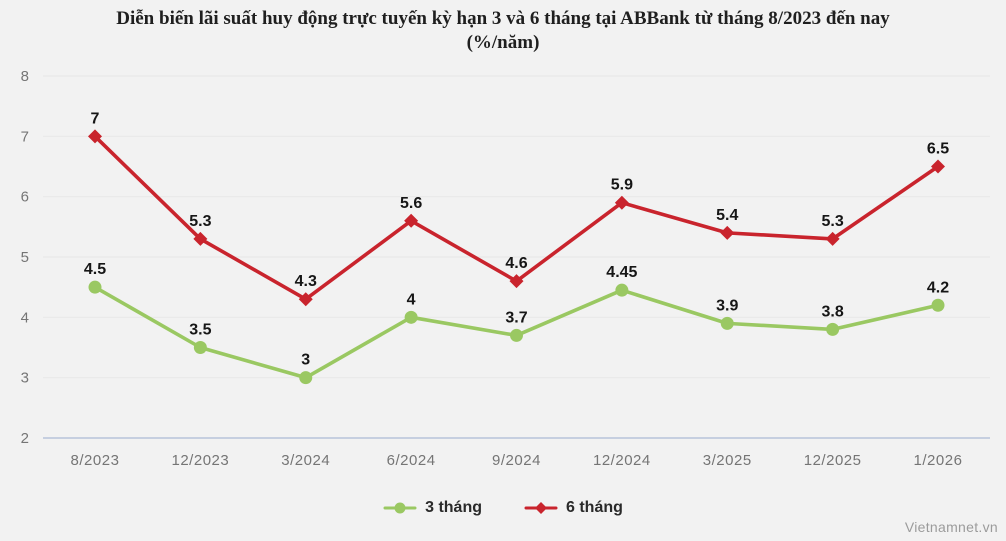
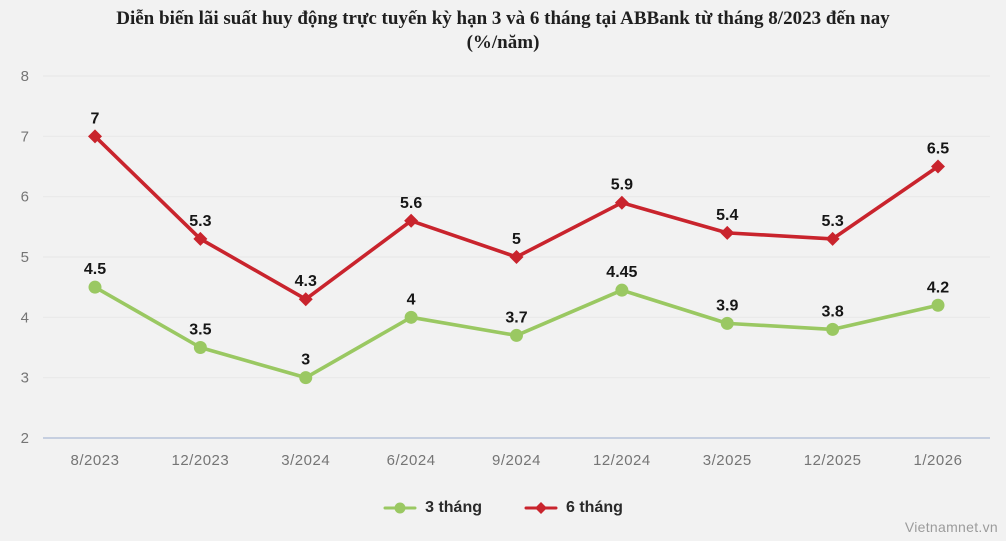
6 tháng/9/2024: 4.6 -> 5
